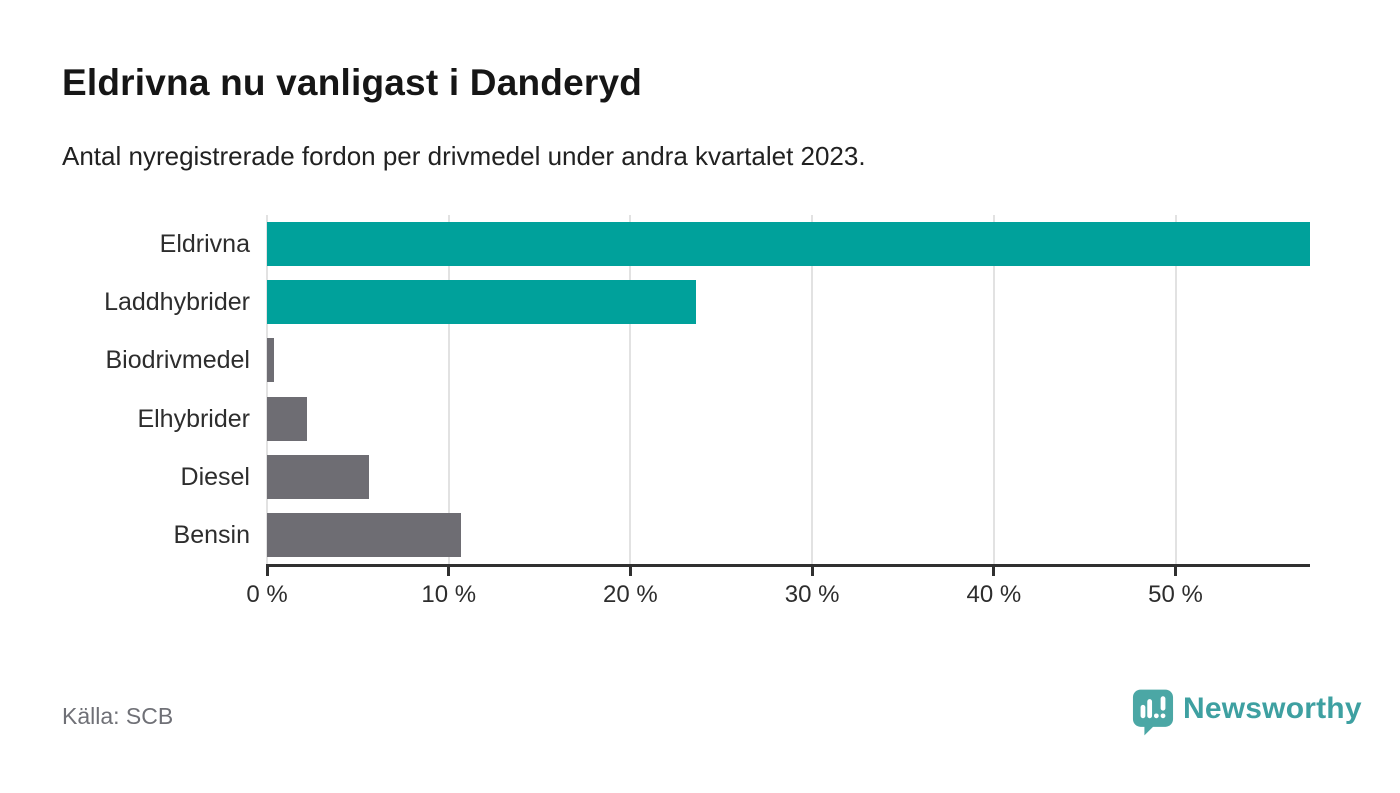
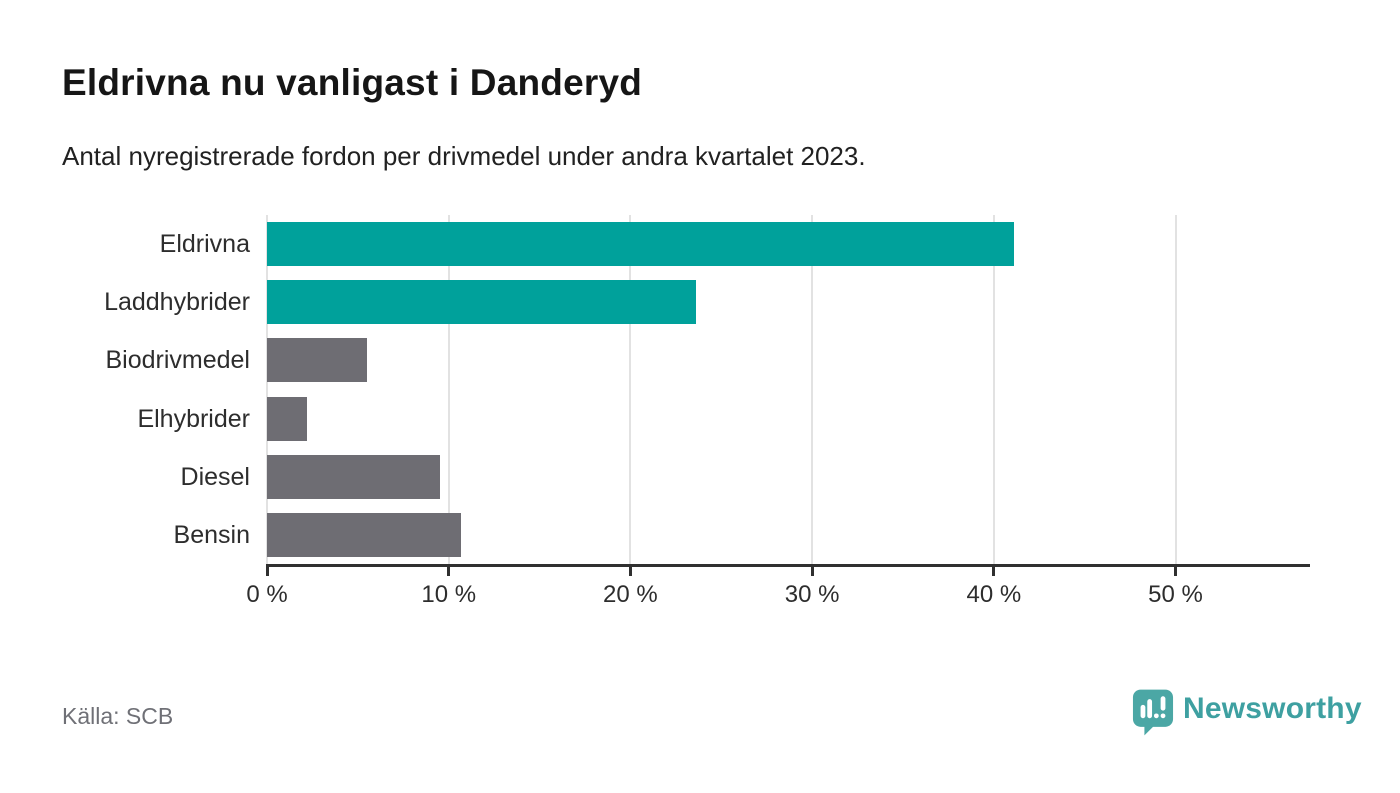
Eldrivna: 57.4% -> 41.1%
Biodrivmedel: 0.4% -> 5.5%
Diesel: 5.6% -> 9.5%
